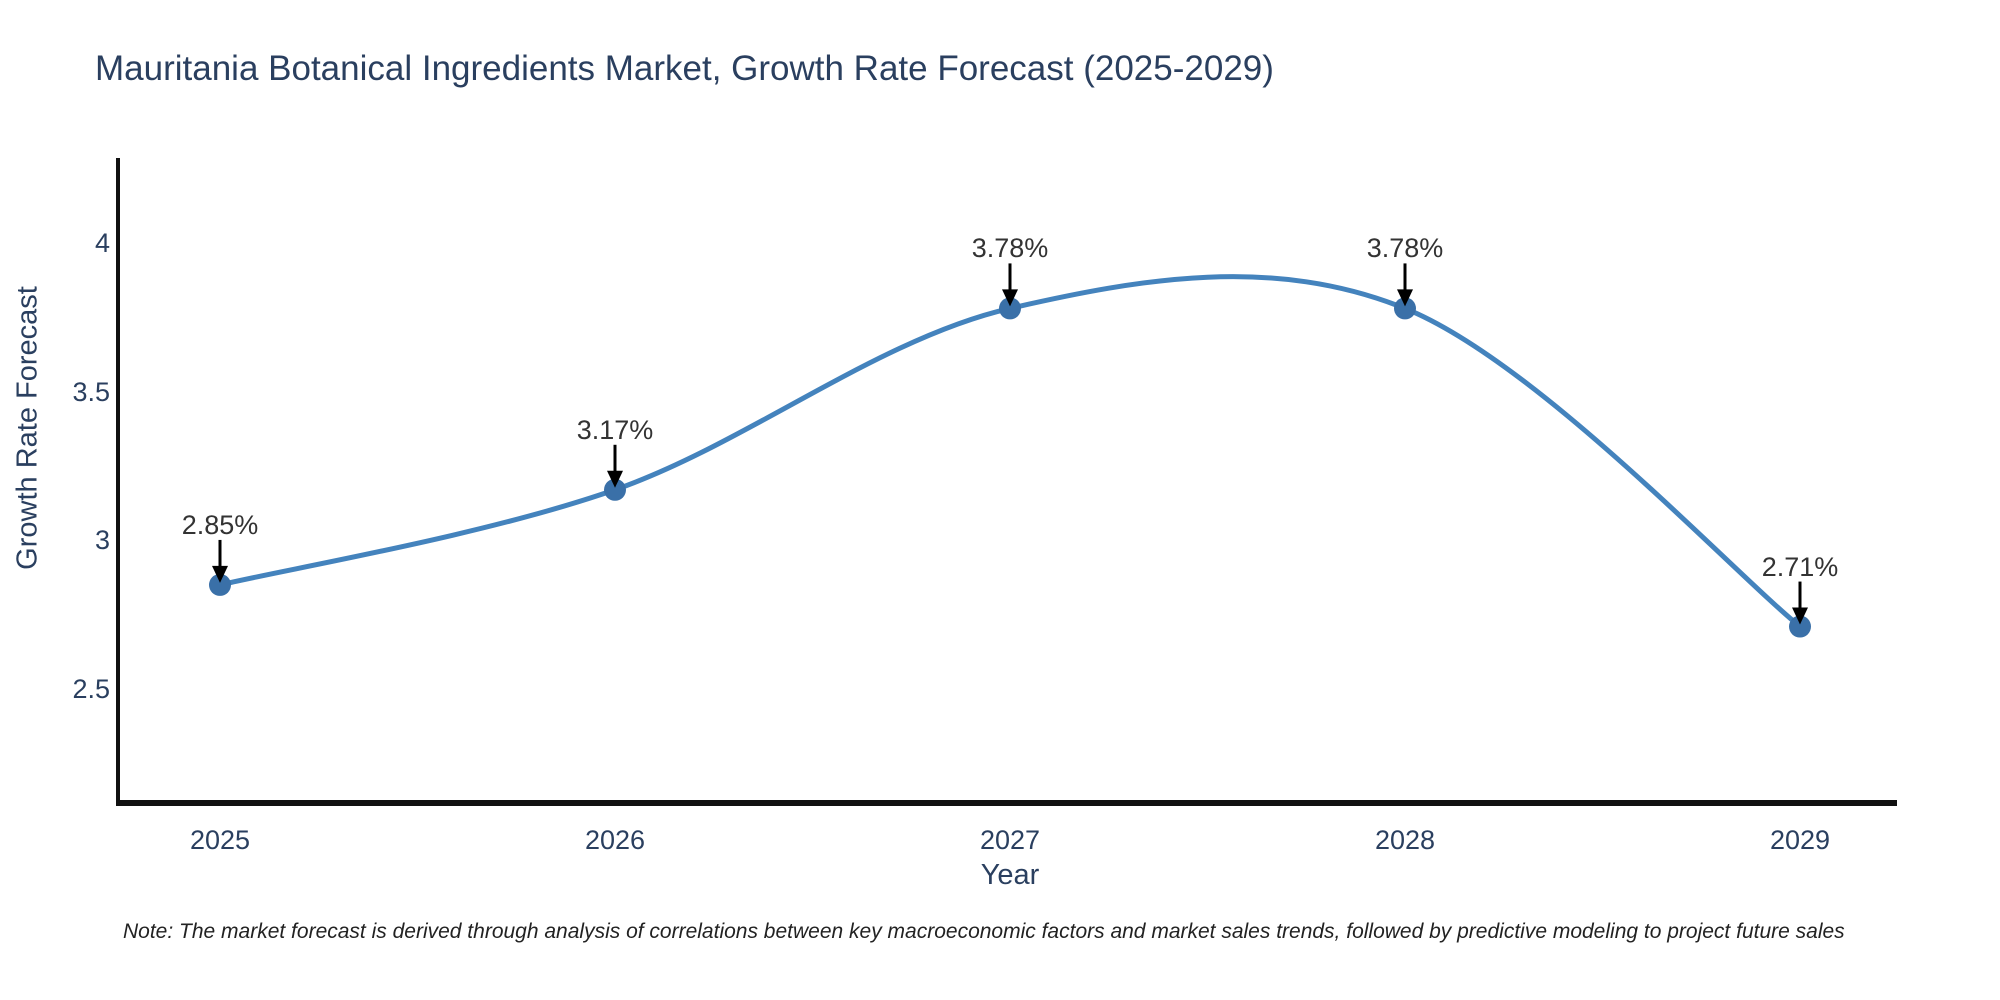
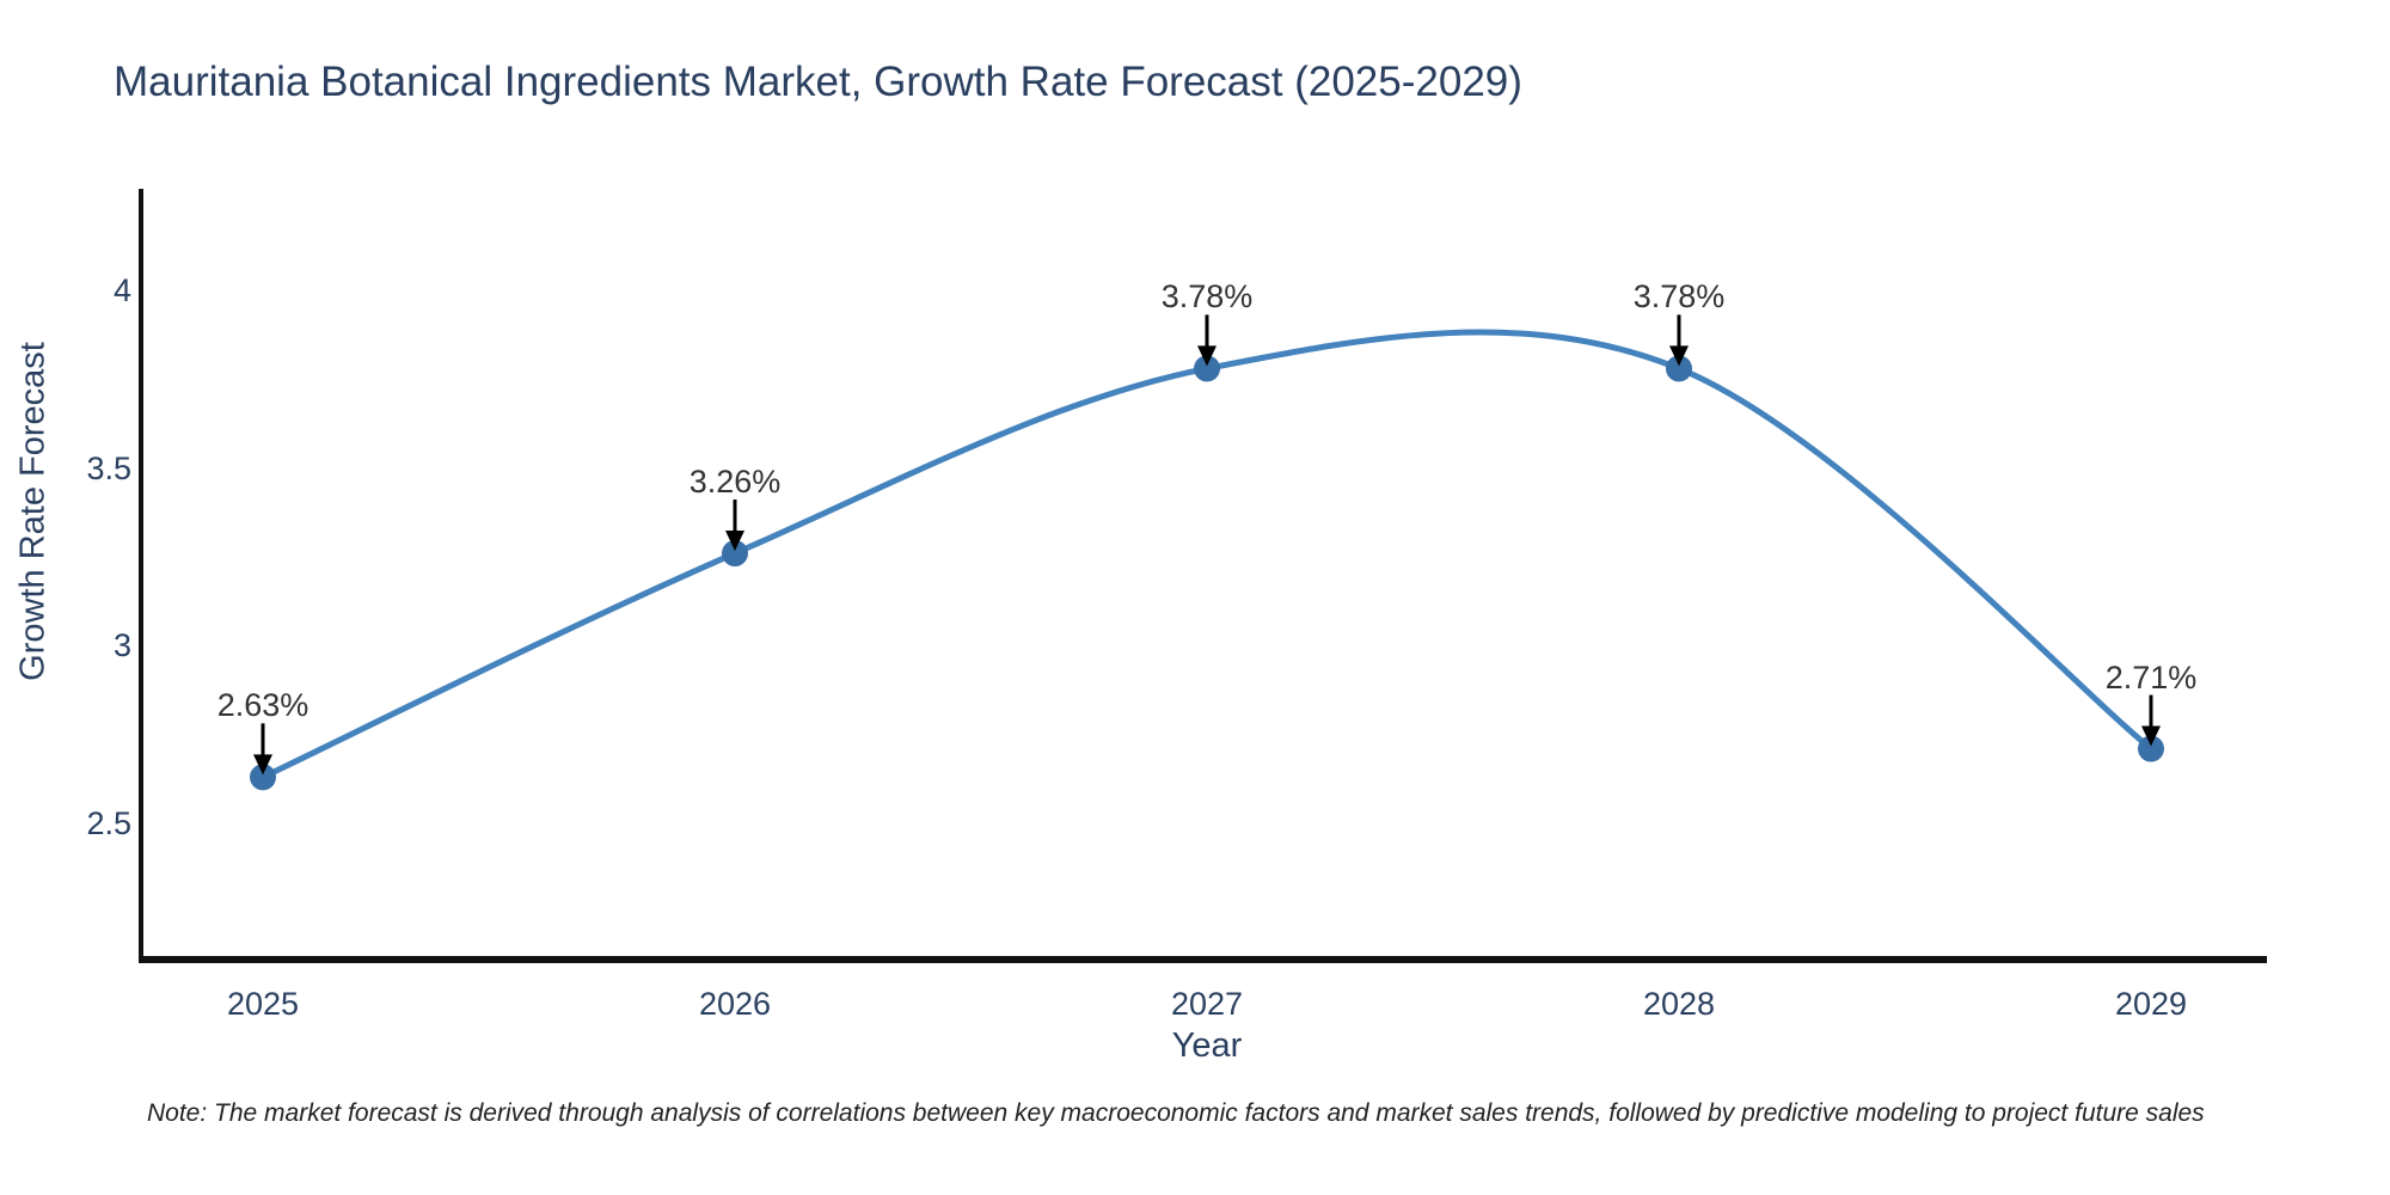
2025: 2.85% -> 2.63%
2026: 3.17% -> 3.26%
